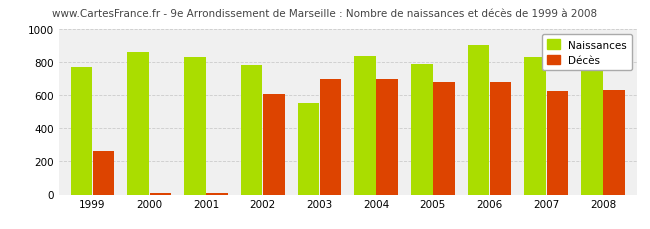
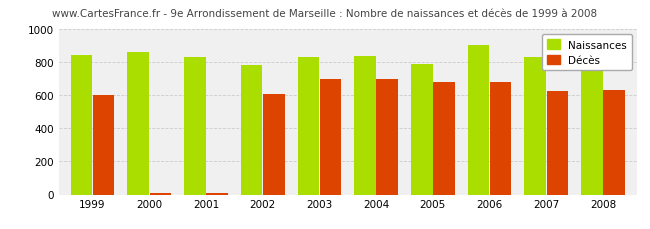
Naissances/1999: 770 -> 840
Décès/1999: 260 -> 600
Naissances/2003: 550 -> 830
